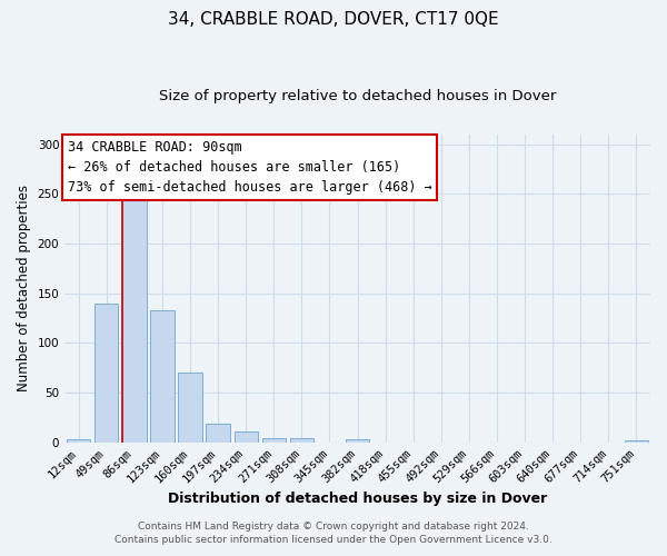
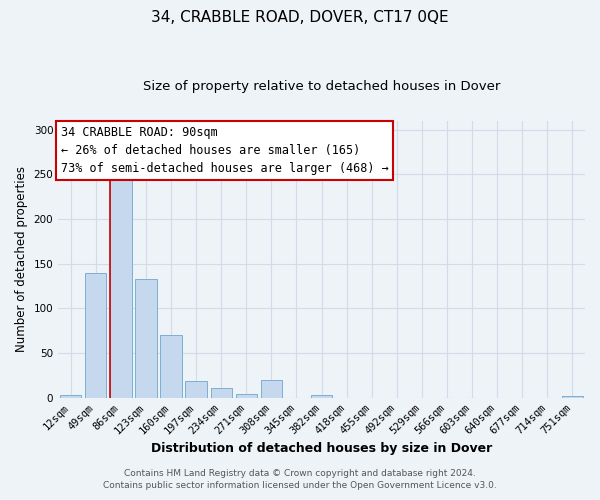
308sqm: 4 -> 20
